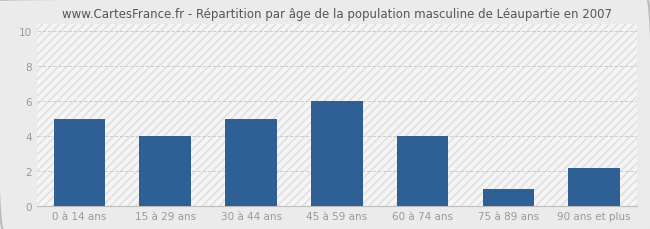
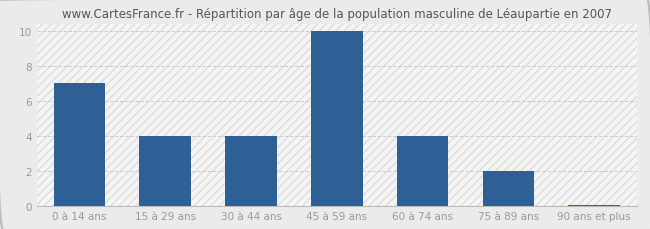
0 à 14 ans: 5.0 -> 7.0
30 à 44 ans: 5.0 -> 4.0
45 à 59 ans: 6.0 -> 10.0
75 à 89 ans: 1.0 -> 2.0
90 ans et plus: 2.2 -> 0.1
